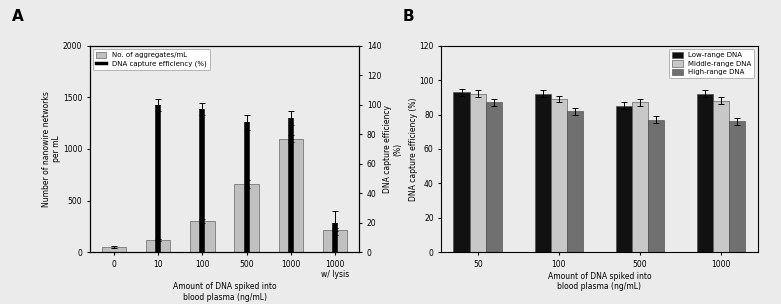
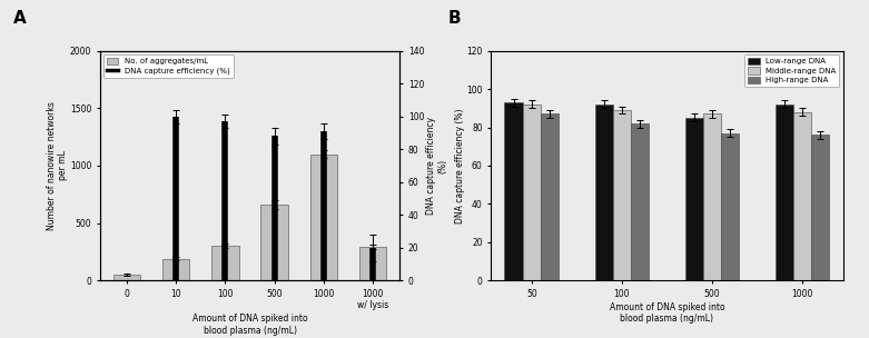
10: 120 -> 190
1000 w/ lysis: 220 -> 290
